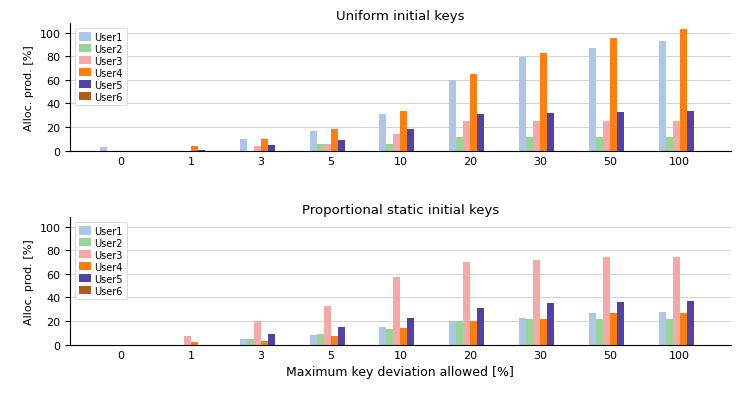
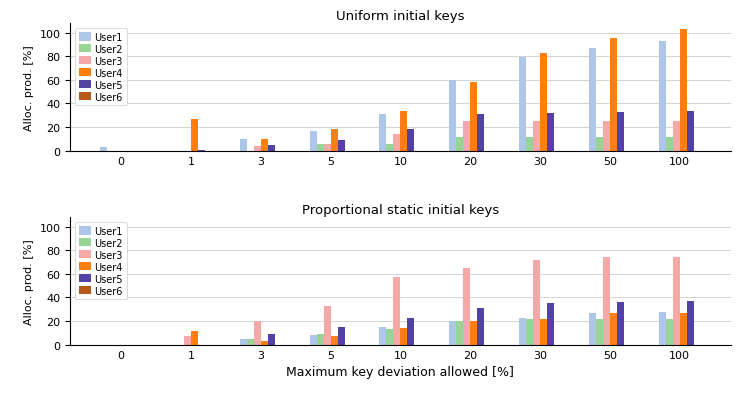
Uniform initial keys/User4/1: 4 -> 27
Uniform initial keys/User4/20: 65 -> 58
Proportional static initial keys/User4/1: 2 -> 12
Proportional static initial keys/User3/20: 70 -> 65
